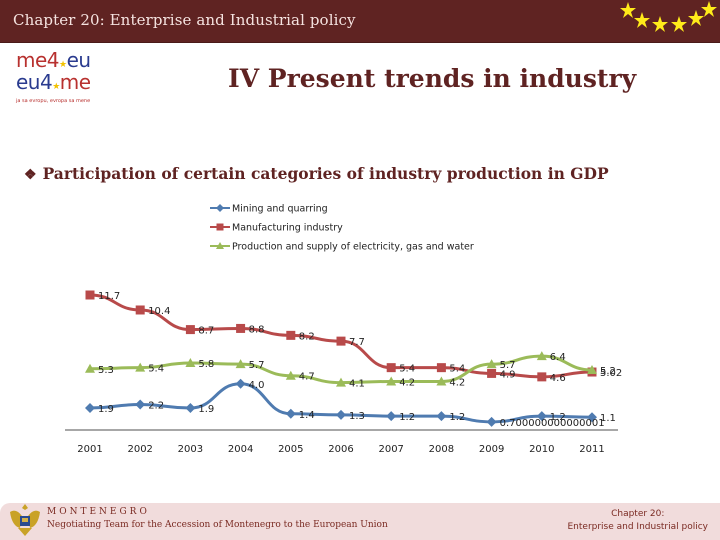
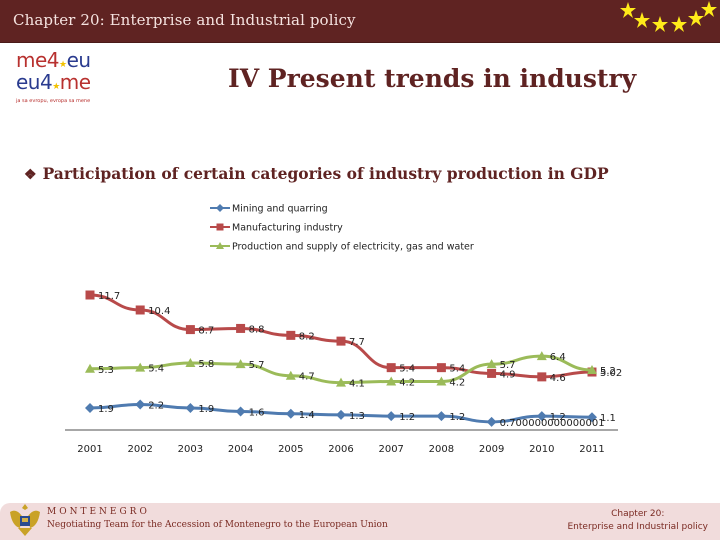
Mining and quarring/2004: 4.0 -> 1.6
